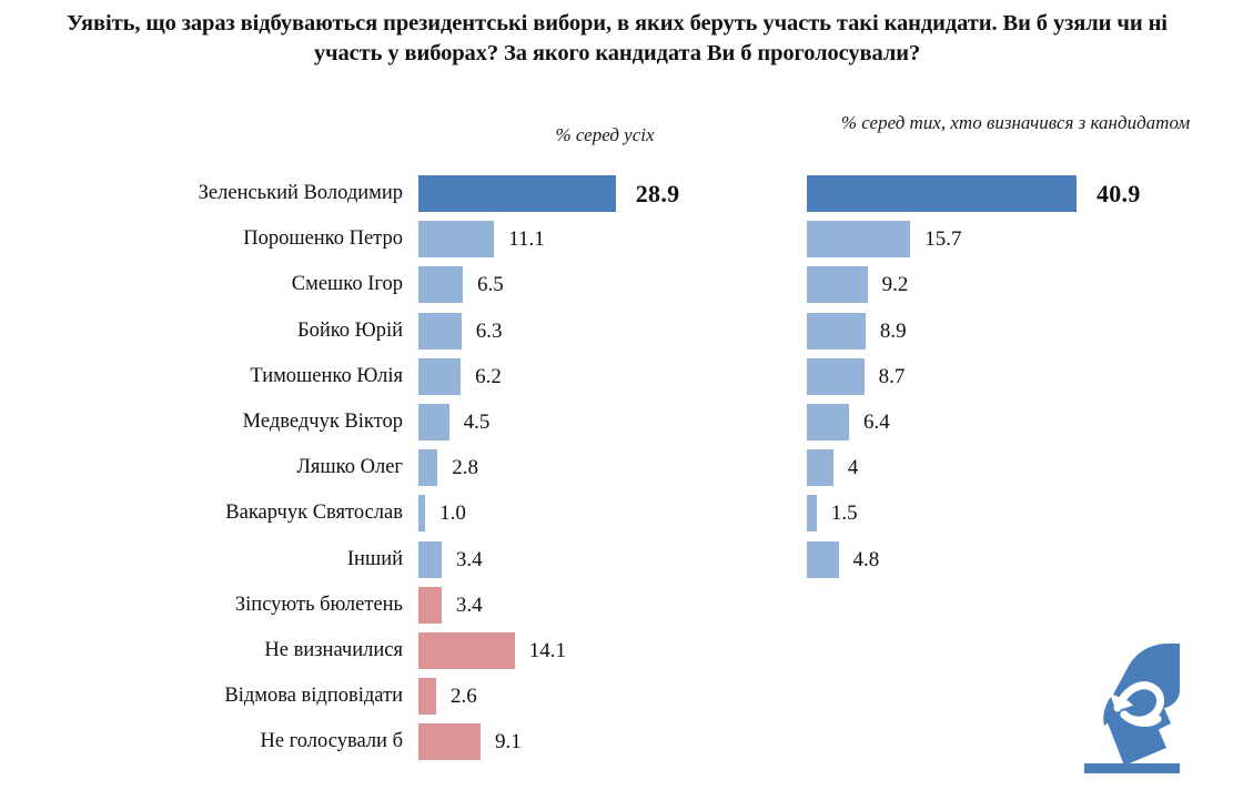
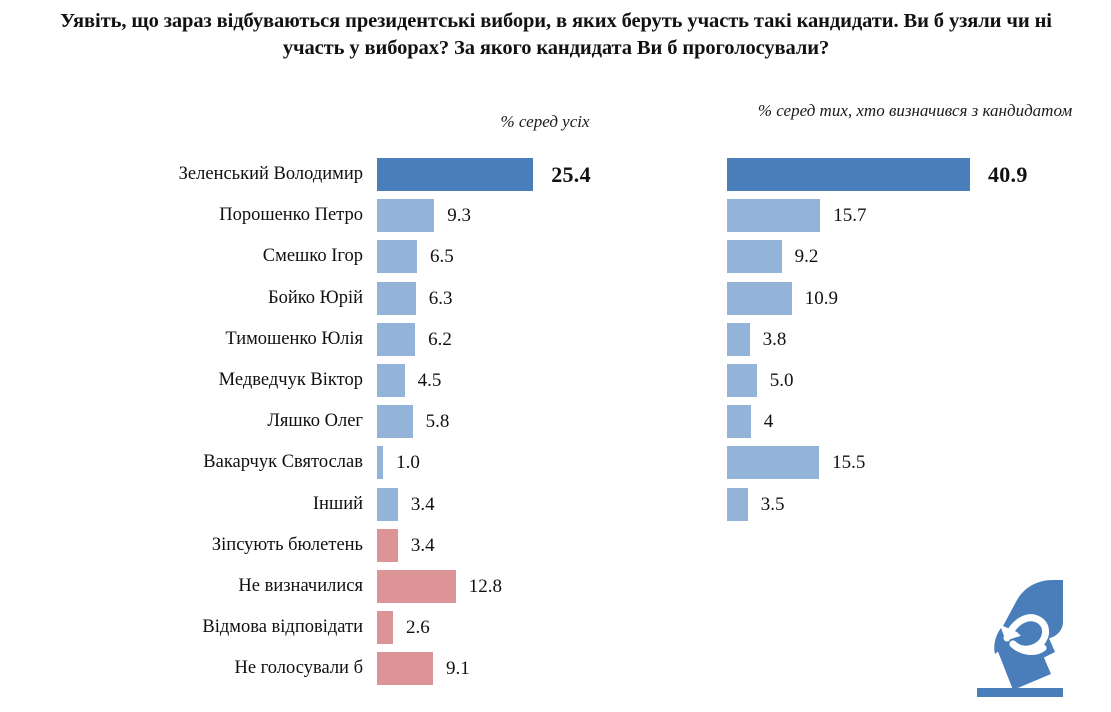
% серед усіх/Зеленський Володимир: 28.9 -> 25.4
% серед усіх/Порошенко Петро: 11.1 -> 9.3
% серед тих, хто визначився з кандидатом/Бойко Юрій: 8.9 -> 10.9
% серед тих, хто визначився з кандидатом/Тимошенко Юлія: 8.7 -> 3.8
% серед тих, хто визначився з кандидатом/Медведчук Віктор: 6.4 -> 5.0
% серед усіх/Ляшко Олег: 2.8 -> 5.8
% серед тих, хто визначився з кандидатом/Вакарчук Святослав: 1.5 -> 15.5
% серед тих, хто визначився з кандидатом/Інший: 4.8 -> 3.5
% серед усіх/Не визначилися: 14.1 -> 12.8
